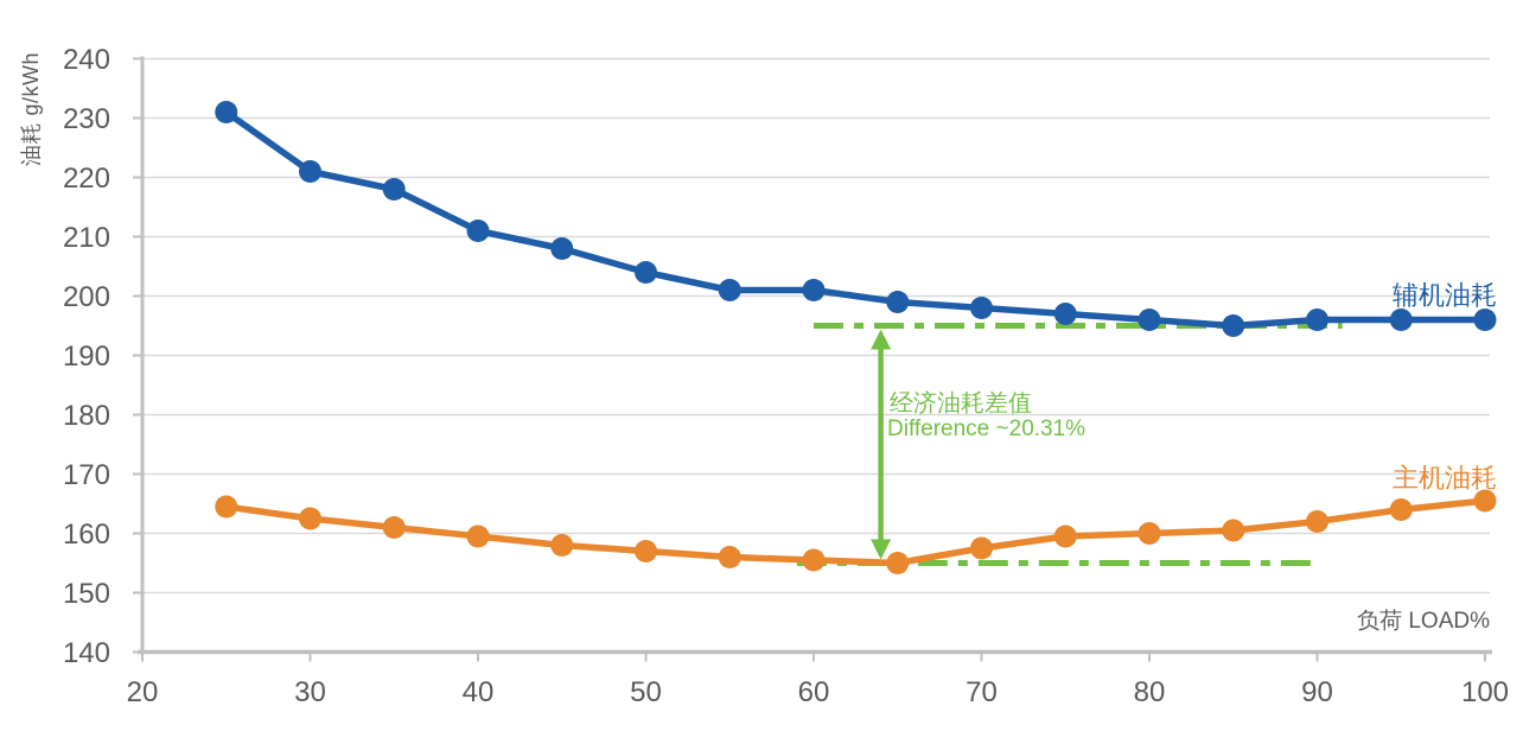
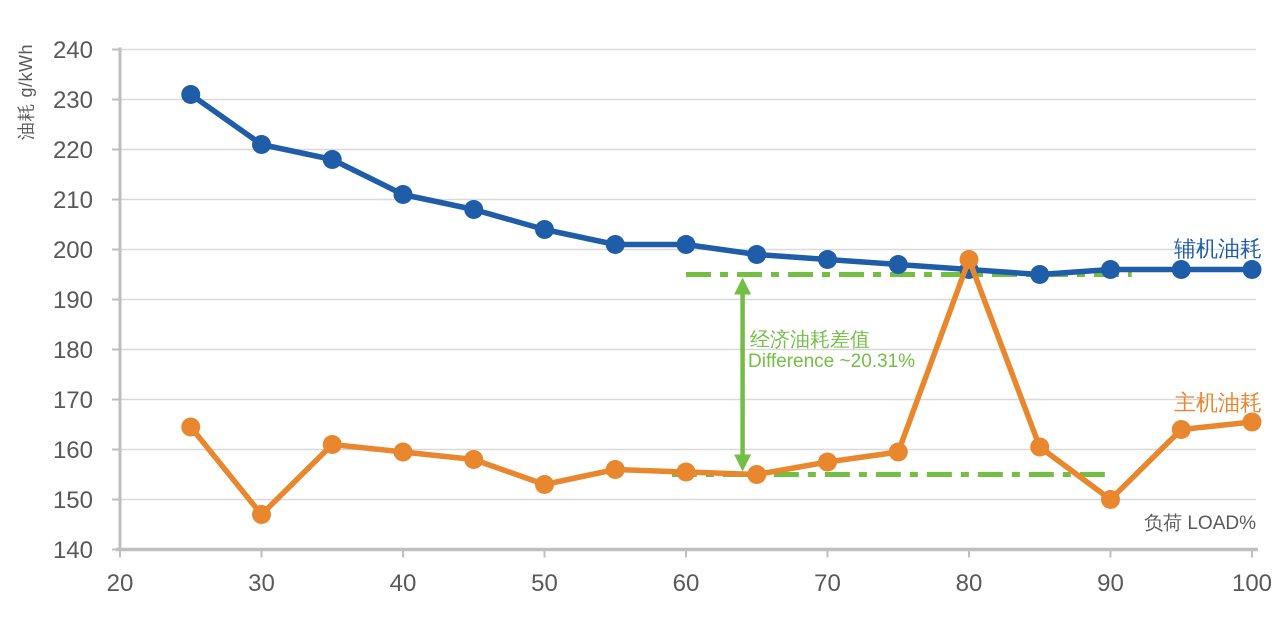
主机油耗/30: 162 -> 147
主机油耗/50: 157 -> 153
主机油耗/80: 160 -> 198
主机油耗/90: 162 -> 150
